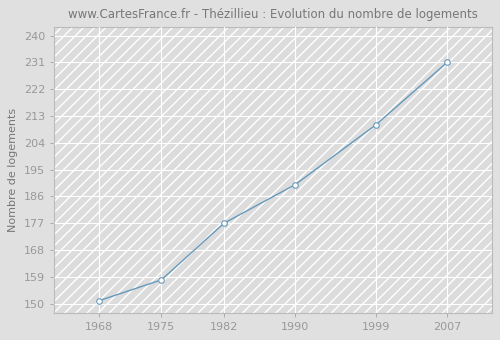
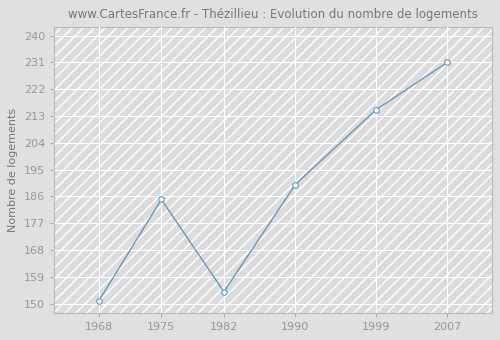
1975: 158 -> 185
1982: 177 -> 154
1999: 210 -> 215
